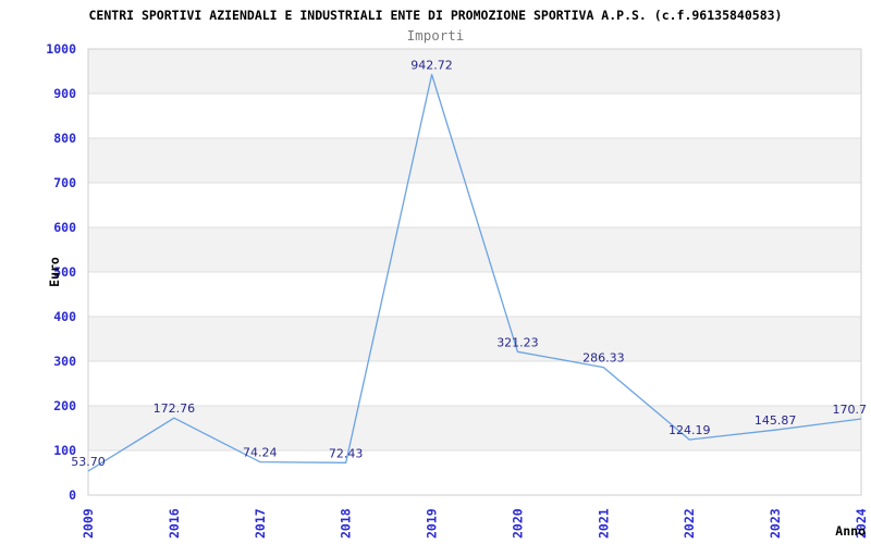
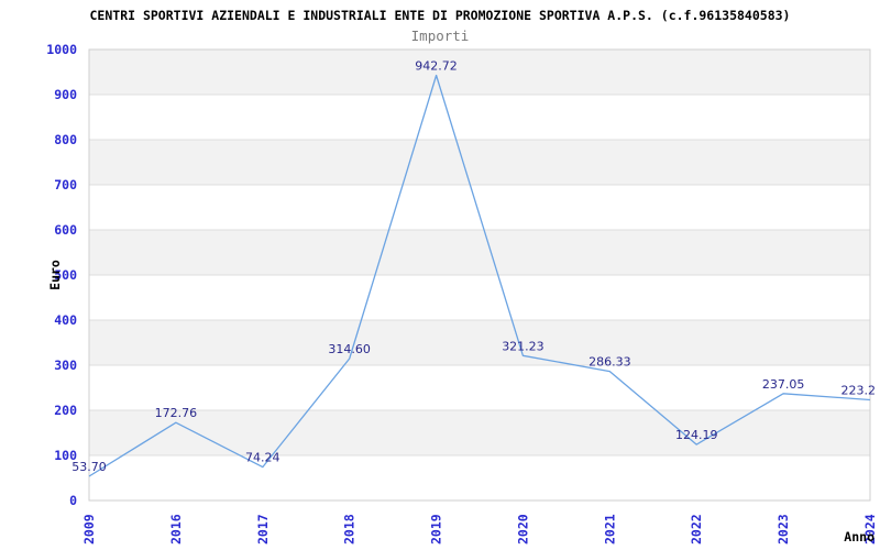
2018: 72.43 -> 314.60
2023: 145.87 -> 237.05
2024: 170.7 -> 223.2
